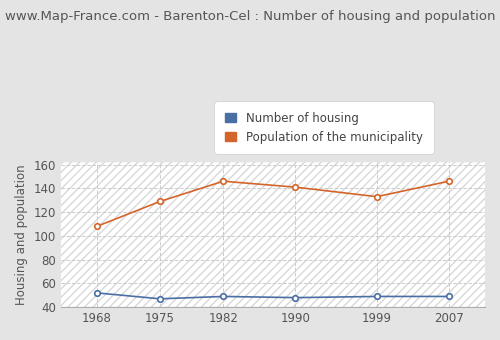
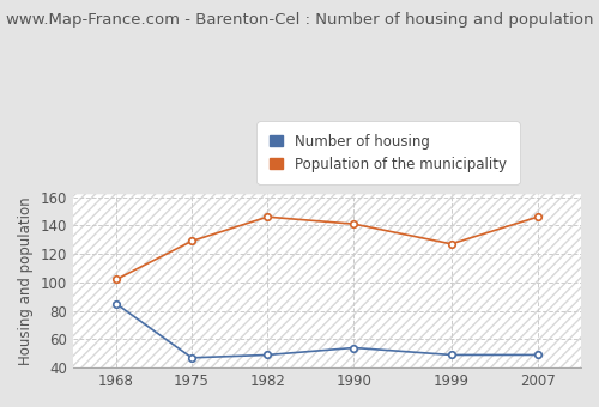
Number of housing/1968: 52 -> 85
Population of the municipality/1968: 108 -> 102
Number of housing/1990: 48 -> 54
Population of the municipality/1999: 133 -> 127
